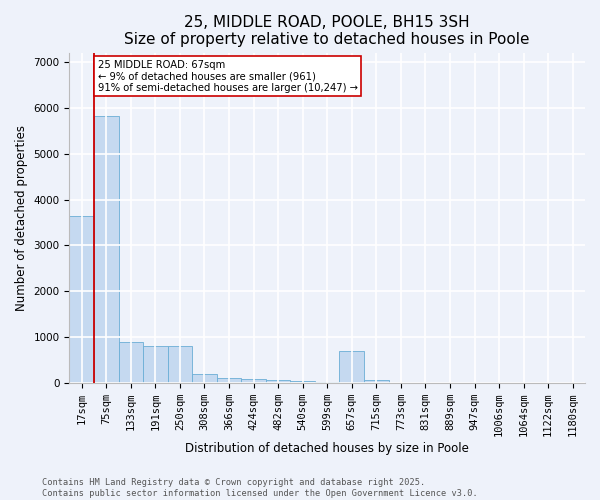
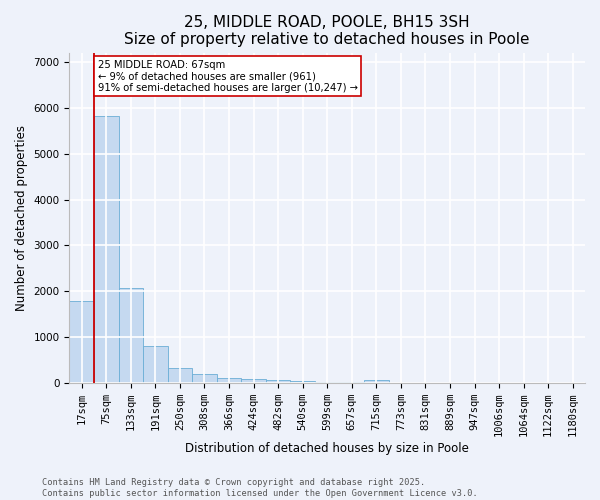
17sqm: 3650 -> 1780
133sqm: 900 -> 2080
250sqm: 800 -> 330
657sqm: 700 -> 20
